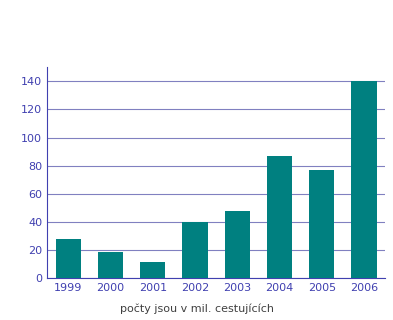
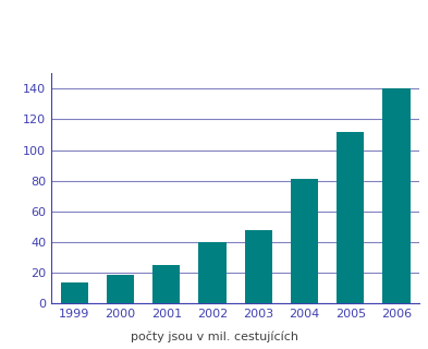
1999: 28 -> 14
2001: 12 -> 25
2004: 87 -> 81
2005: 77 -> 112
